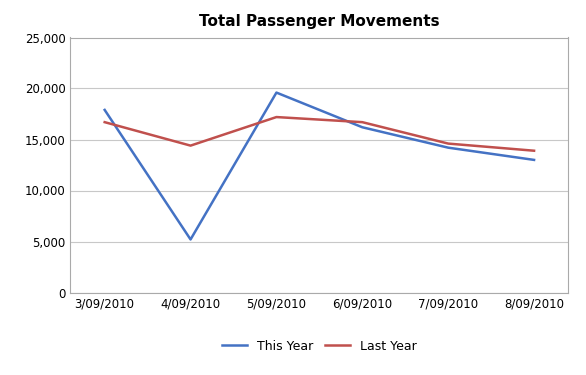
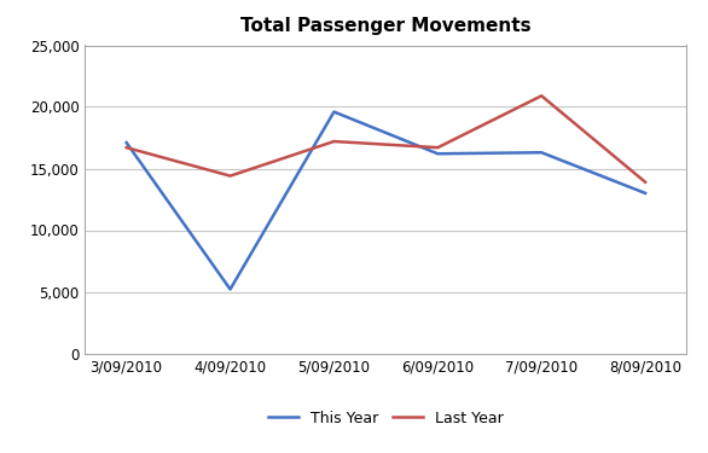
This Year/3/09/2010: 17,900 -> 17,100
This Year/7/09/2010: 14,200 -> 16,300
Last Year/7/09/2010: 14,600 -> 20,900
